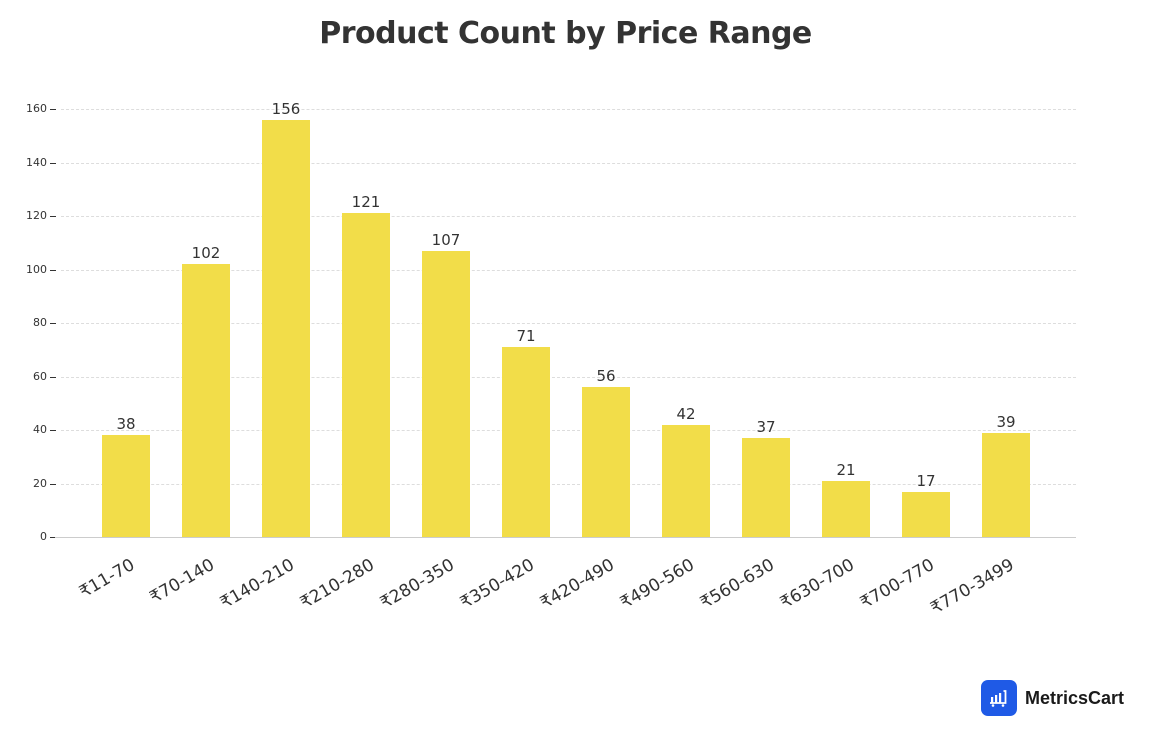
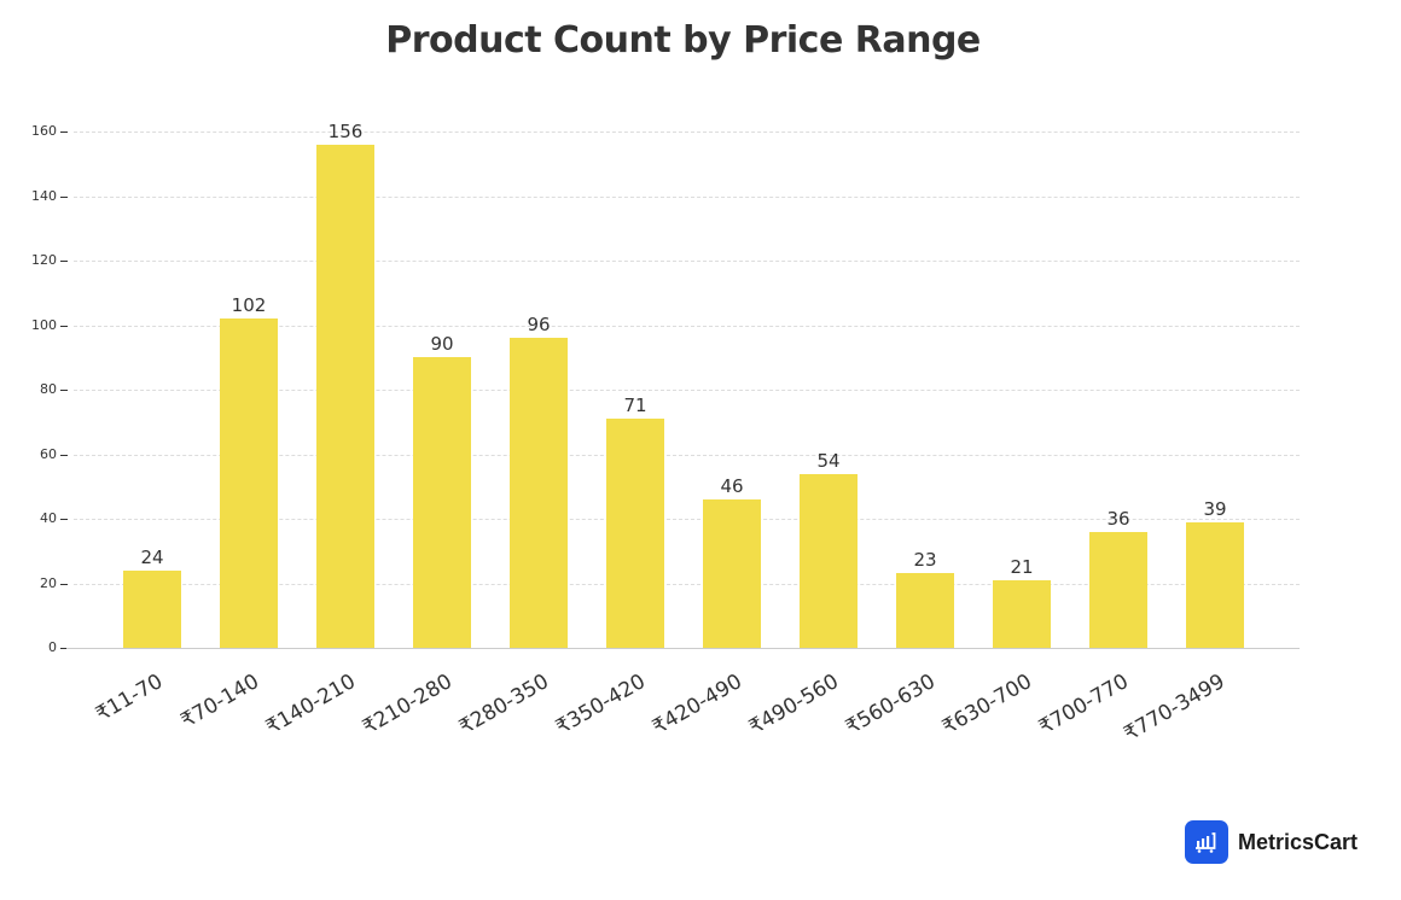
₹11-70: 38 -> 24
₹210-280: 121 -> 90
₹280-350: 107 -> 96
₹420-490: 56 -> 46
₹490-560: 42 -> 54
₹560-630: 37 -> 23
₹700-770: 17 -> 36
